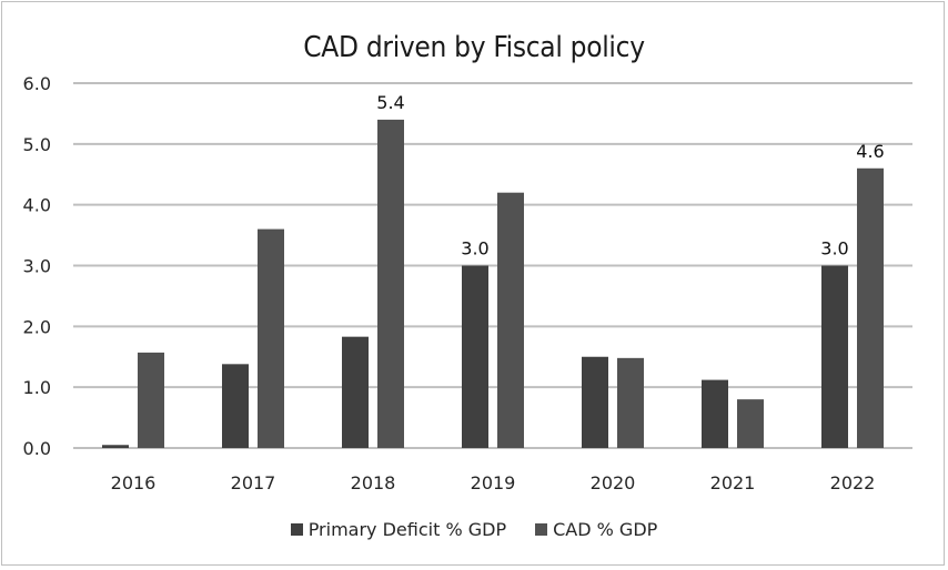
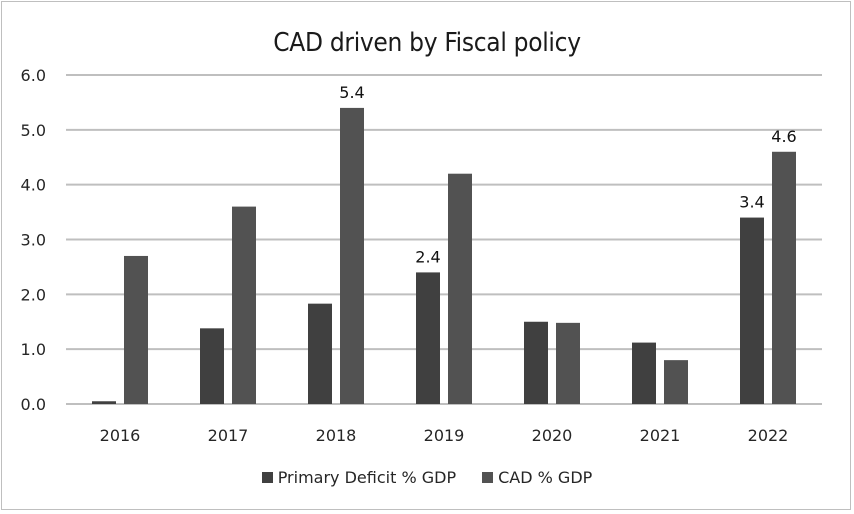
CAD % GDP/2016: 1.6 -> 2.7
Primary Deficit % GDP/2019: 3.0 -> 2.4
Primary Deficit % GDP/2022: 3.0 -> 3.4
